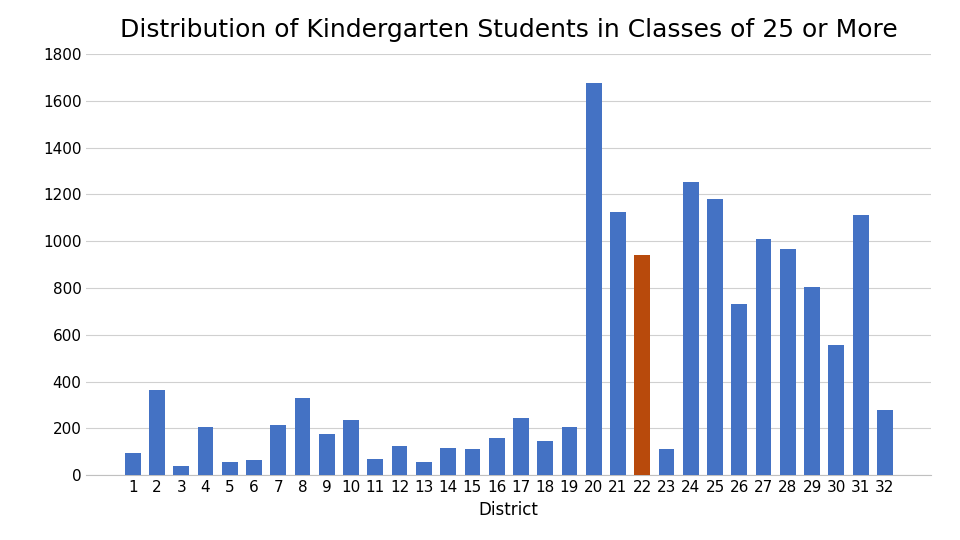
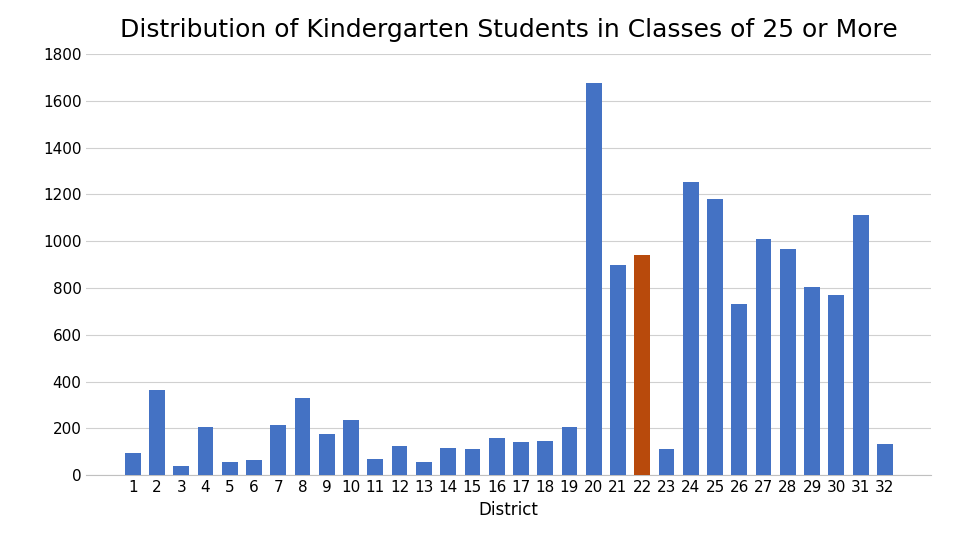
17: 245 -> 140
21: 1125 -> 900
30: 555 -> 770
32: 280 -> 135
